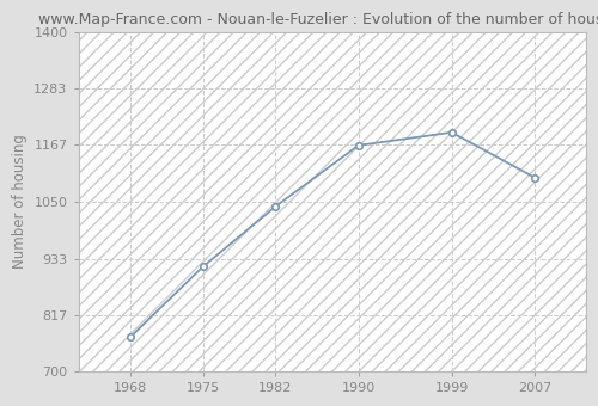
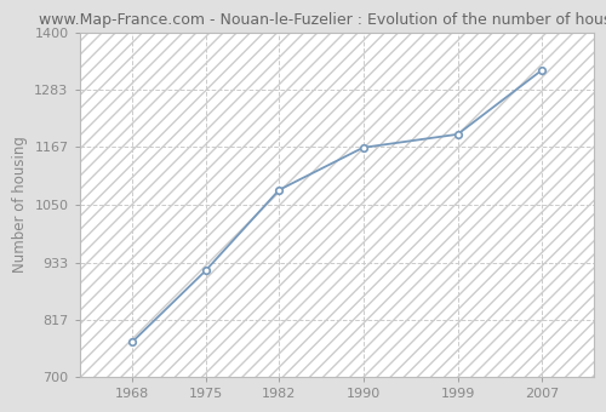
1982: 1040 -> 1080
2007: 1100 -> 1323
